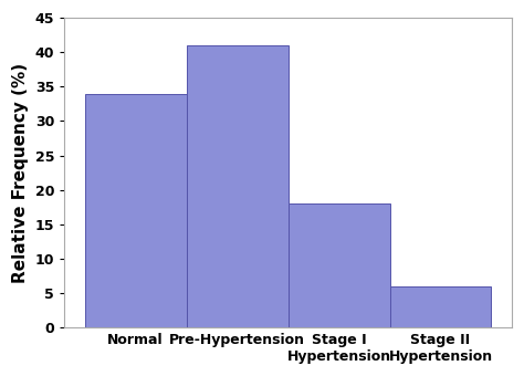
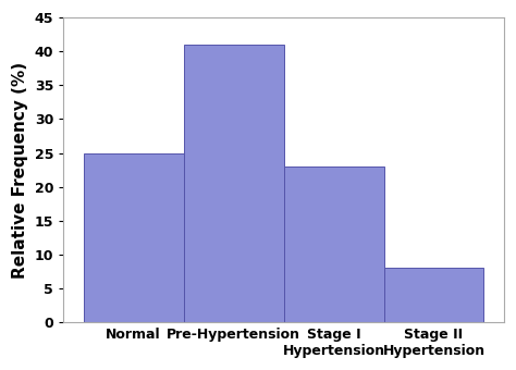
Normal: 34 -> 25
Stage I Hypertension: 18 -> 23
Stage II Hypertension: 6 -> 8
